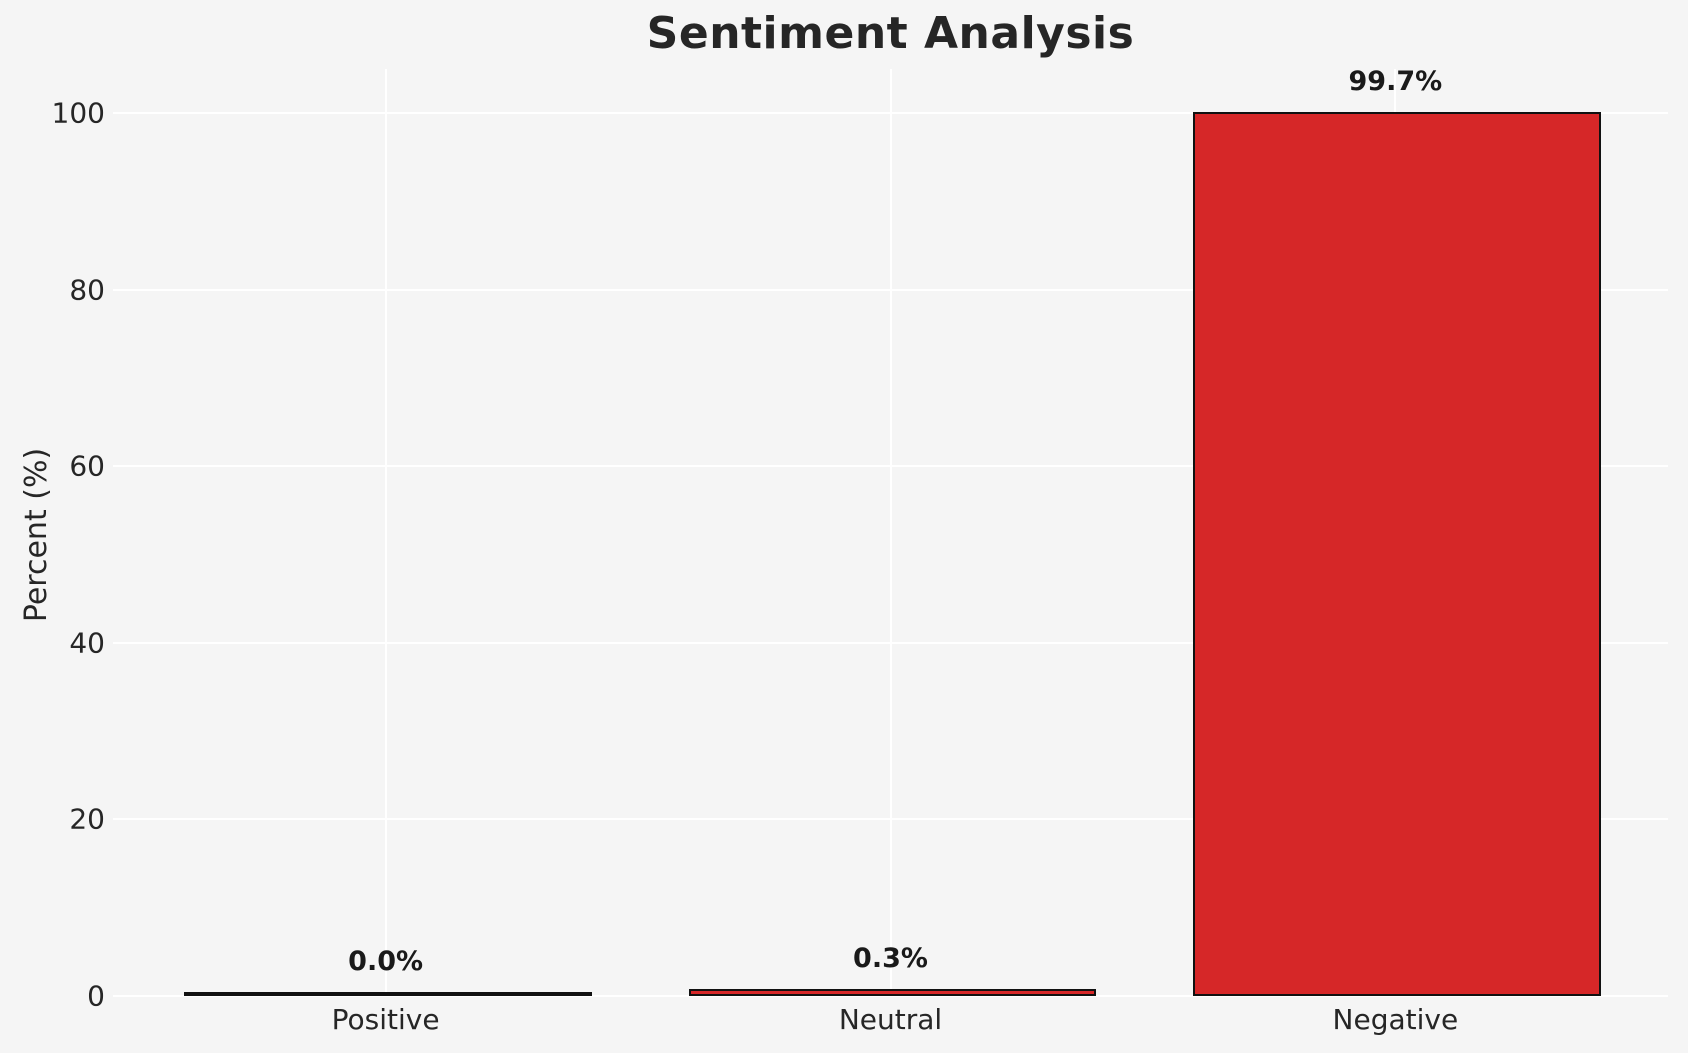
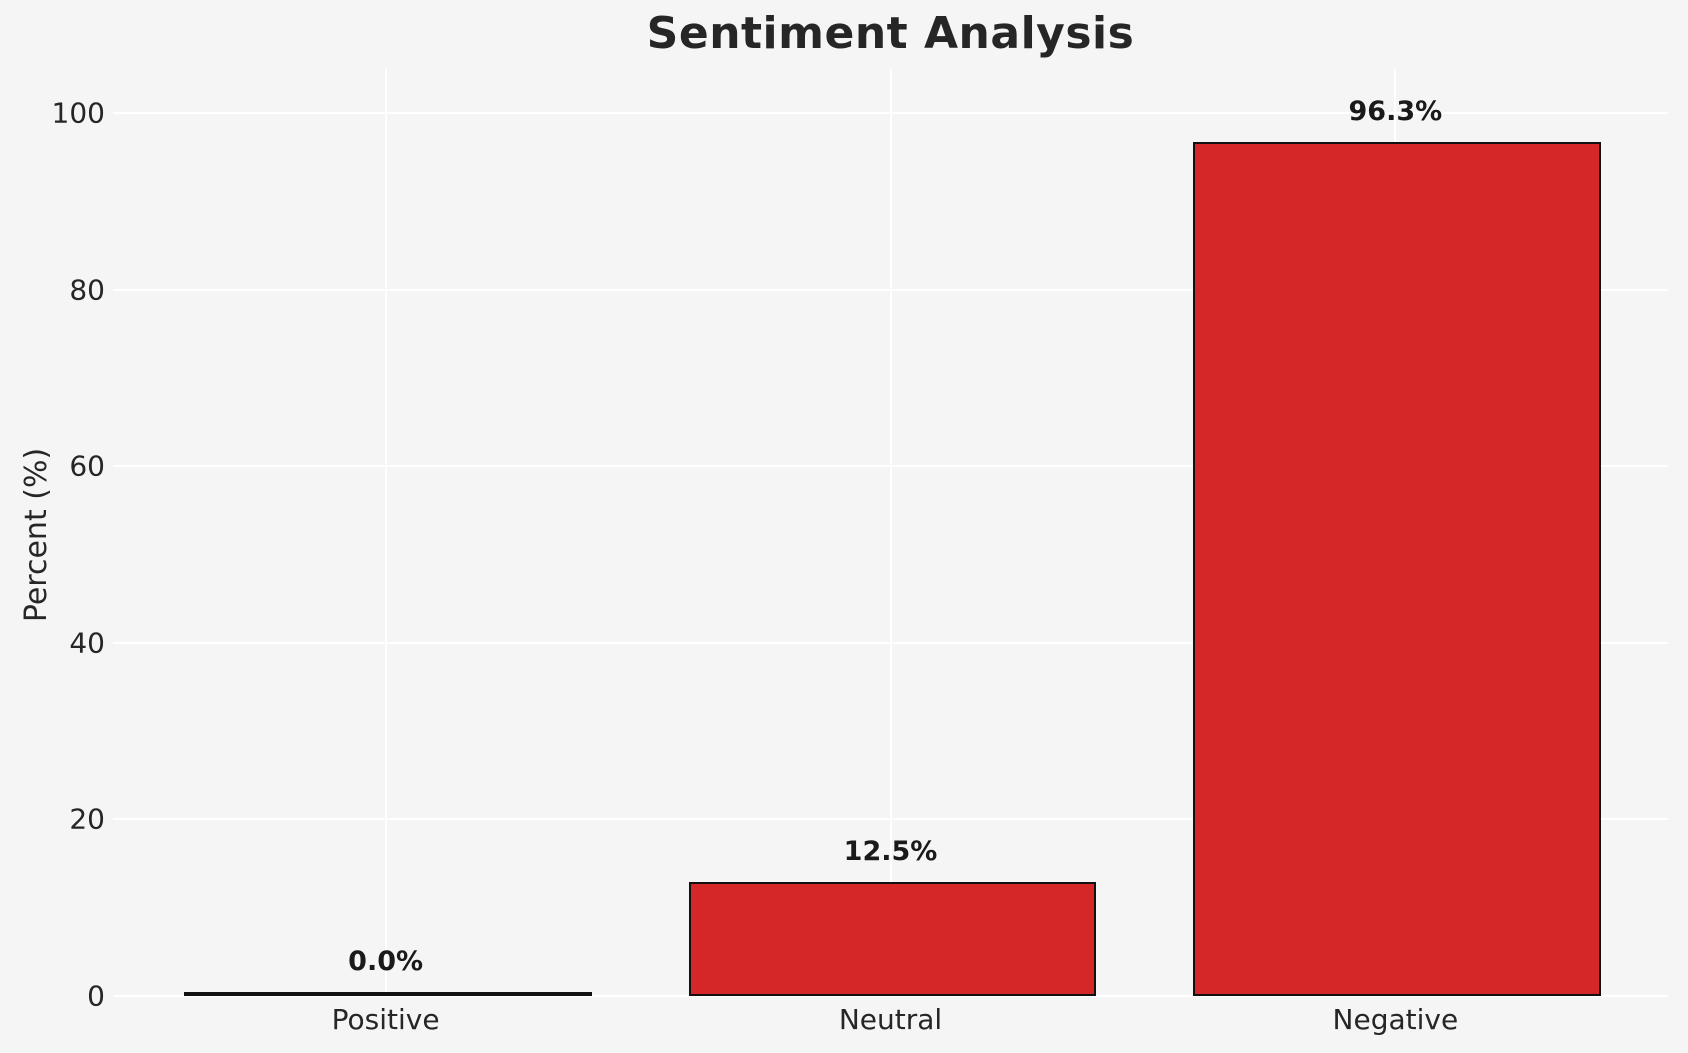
Neutral: 0.3% -> 12.5%
Negative: 99.7% -> 96.3%
